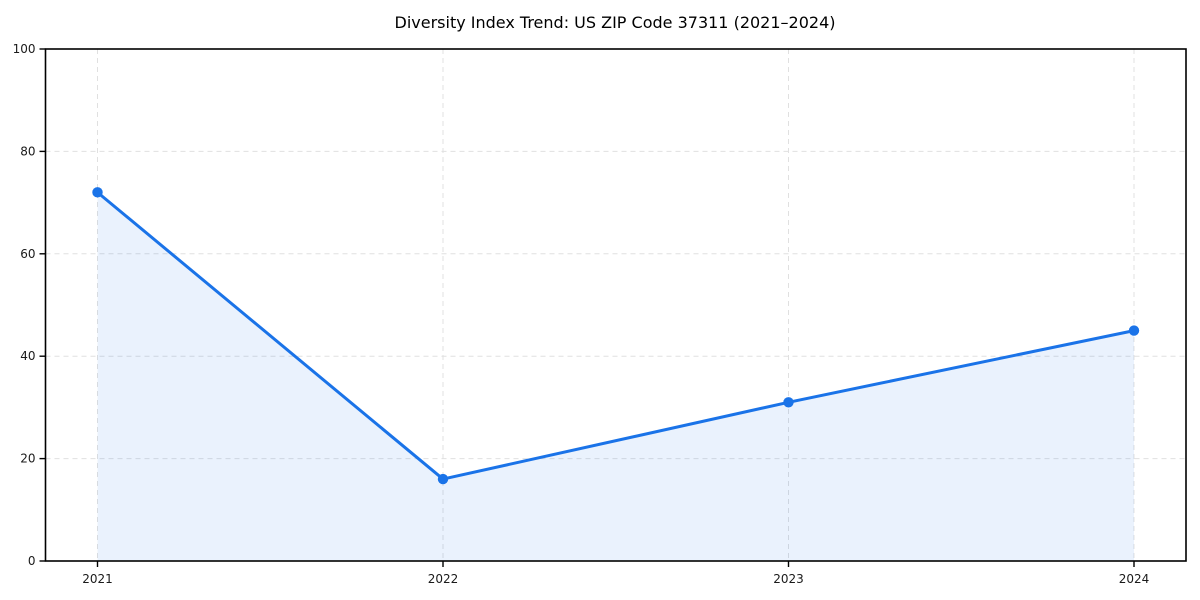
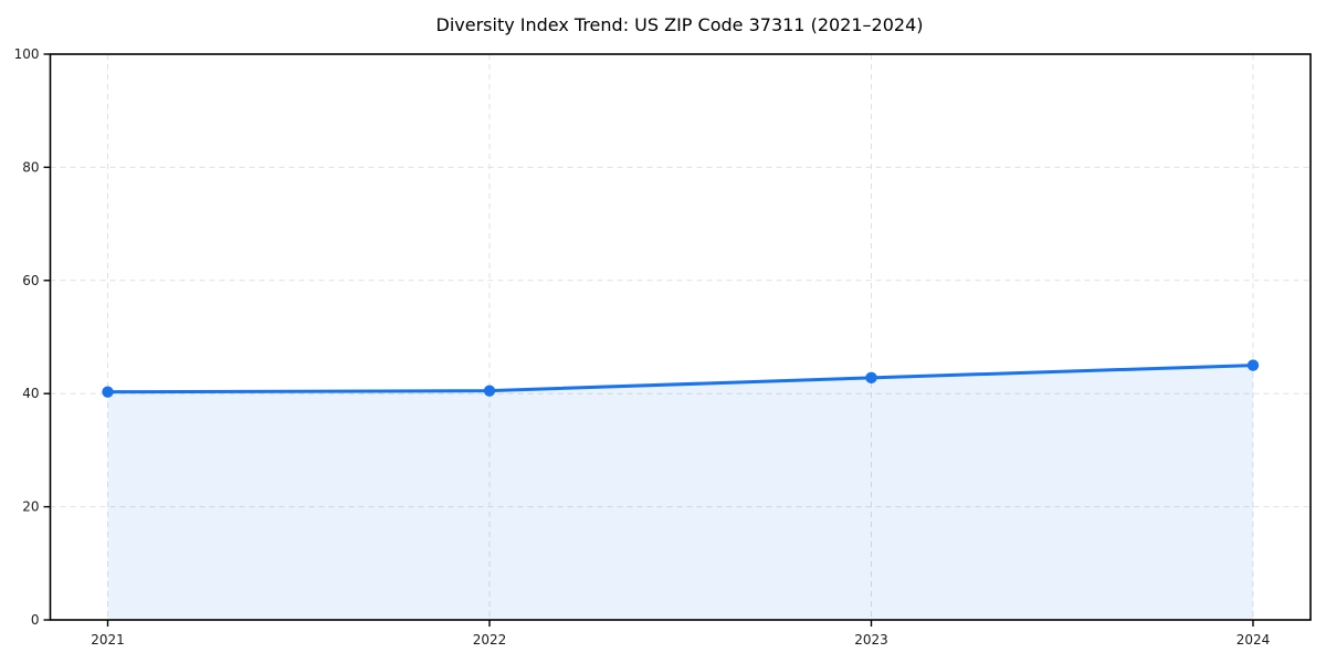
2021: 72 -> 40
2022: 16 -> 40
2023: 31 -> 43
